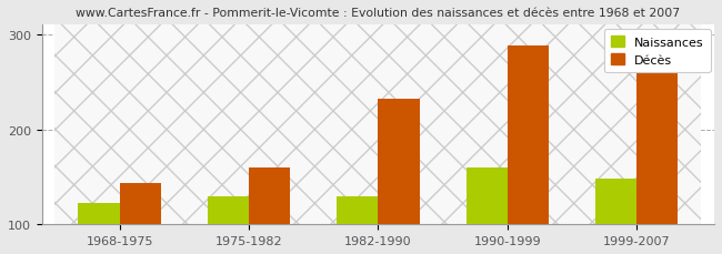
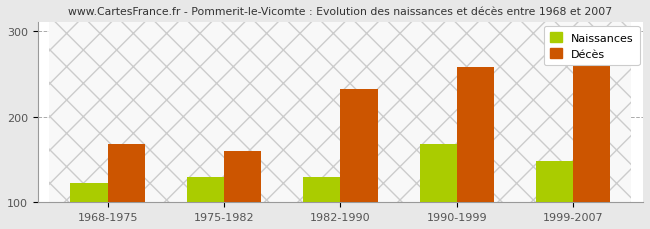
Décès/1968-1975: 144 -> 168
Naissances/1990-1999: 160 -> 168
Décès/1990-1999: 288 -> 258
